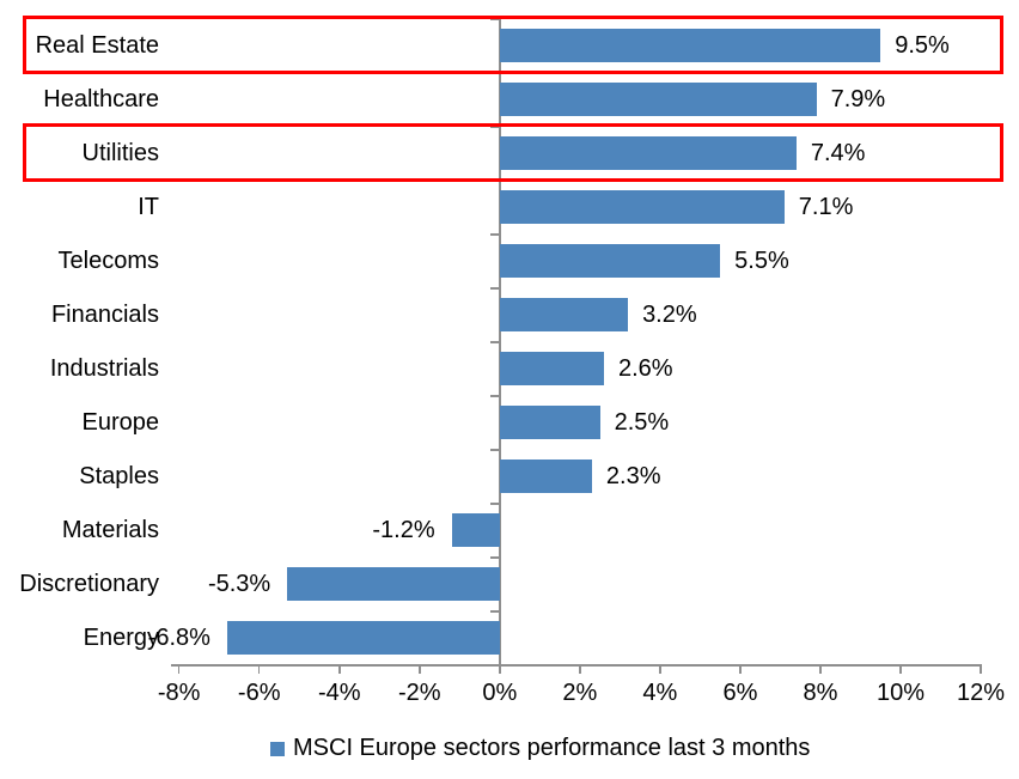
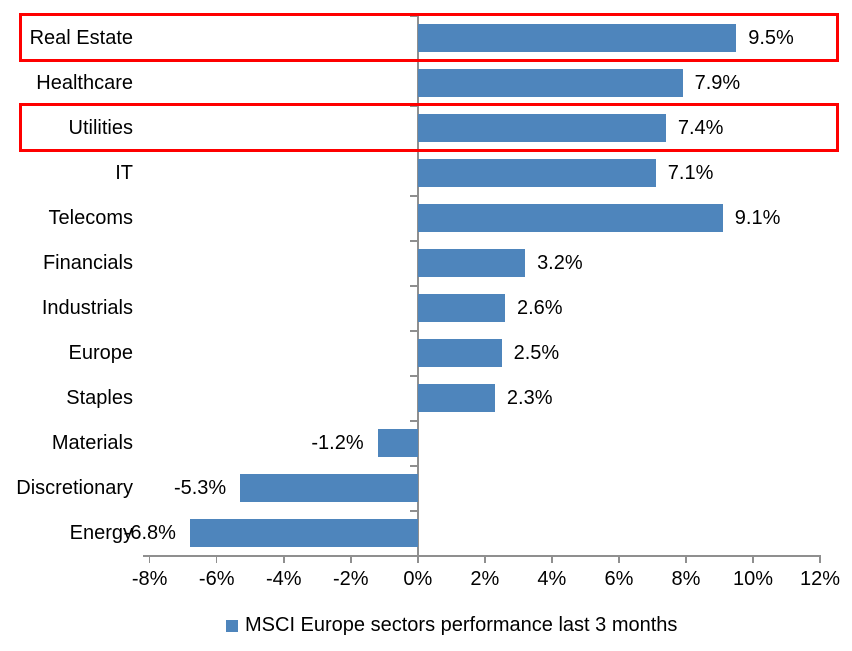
Telecoms: 5.5% -> 9.1%
